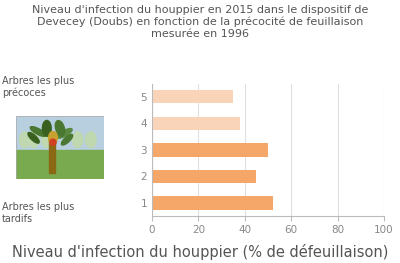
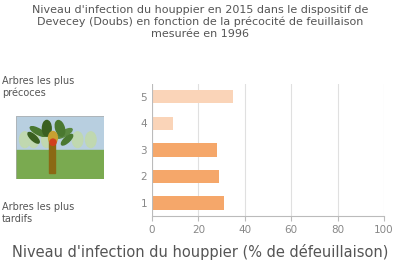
4: 38 -> 9
3: 50 -> 28
2: 45 -> 29
1: 52 -> 31
